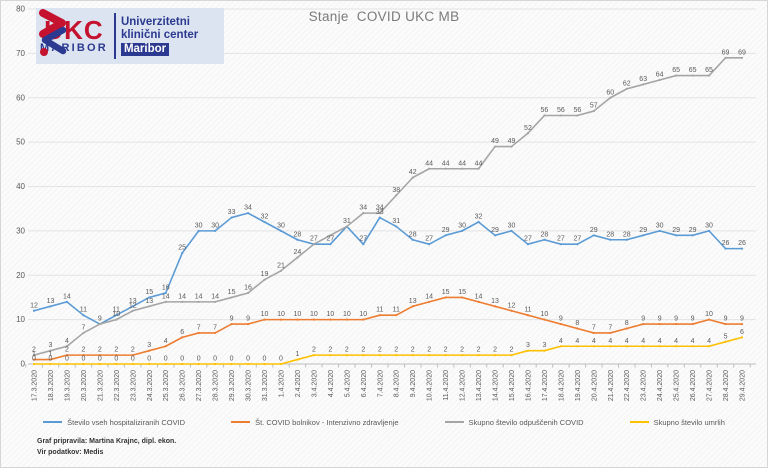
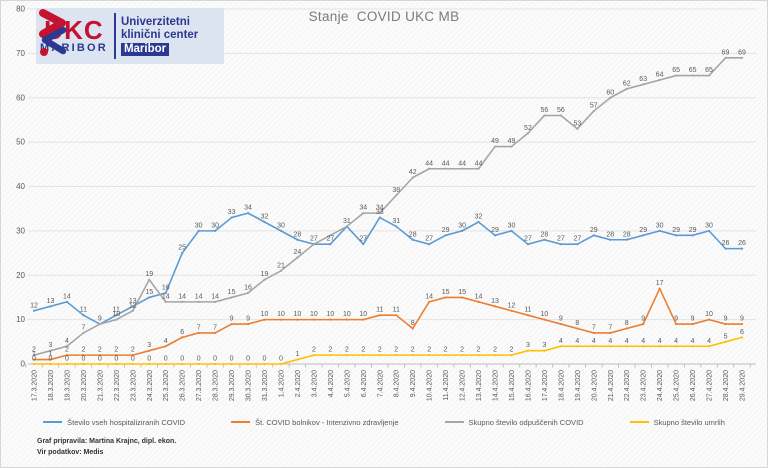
Skupno število odpuščenih COVID/24.3.2020: 13 -> 19
Št. COVID bolnikov - Intenzivno zdravljenje/9.4.2020: 13 -> 8
Skupno število odpuščenih COVID/19.4.2020: 56 -> 53
Št. COVID bolnikov - Intenzivno zdravljenje/24.4.2020: 9 -> 17
